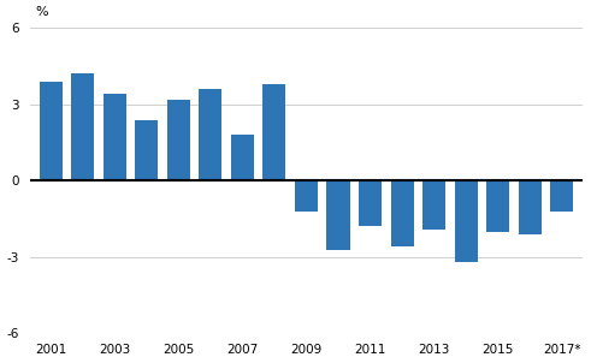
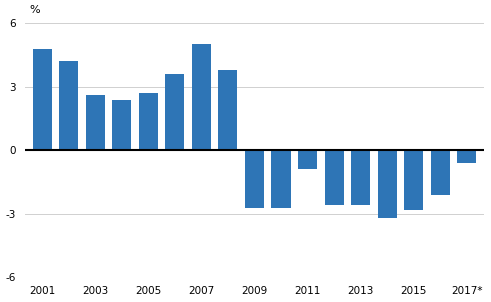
2001: 3.9 -> 4.8
2003: 3.4 -> 2.6
2005: 3.2 -> 2.7
2007: 1.8 -> 5.0
2009: -1.2 -> -2.7
2011: -1.8 -> -0.9
2013: -1.9 -> -2.6
2015: -2.0 -> -2.8
2017*: -1.2 -> -0.6
